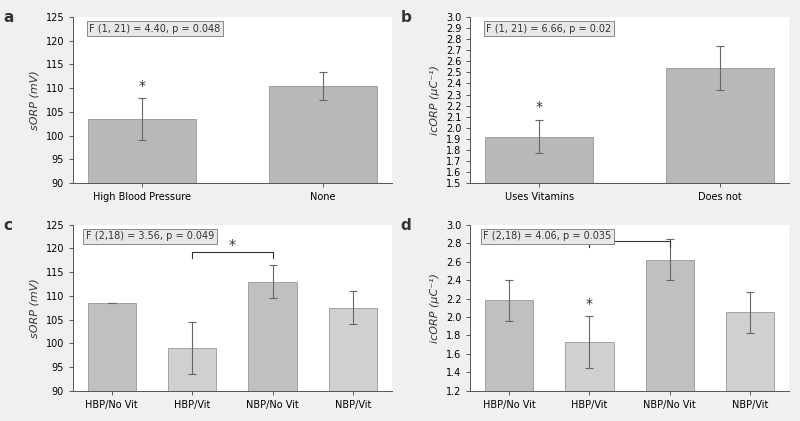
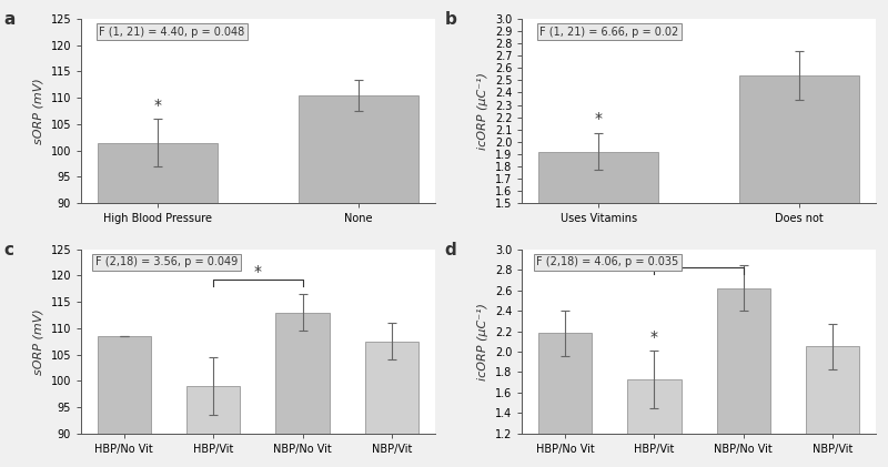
High Blood Pressure: 103.5 -> 101.5
